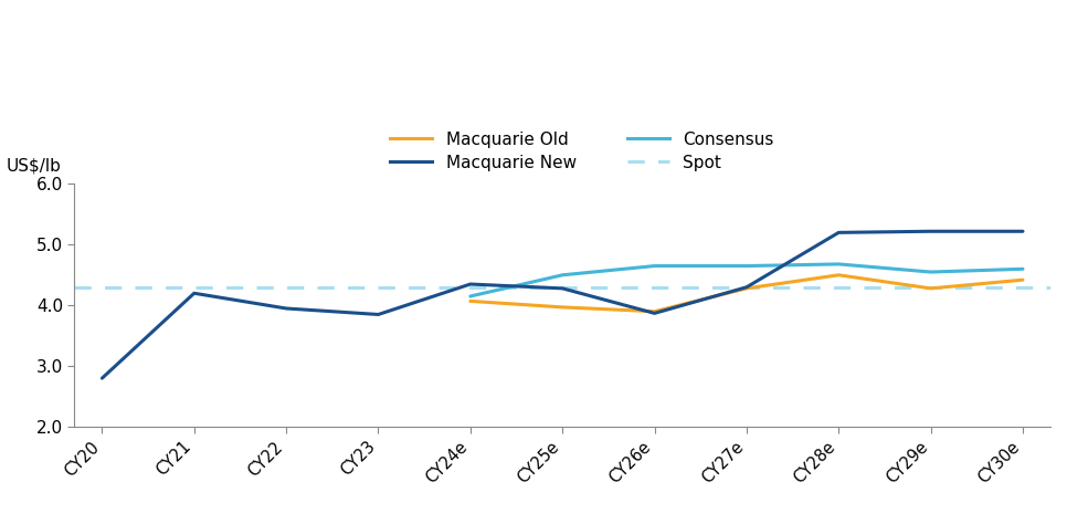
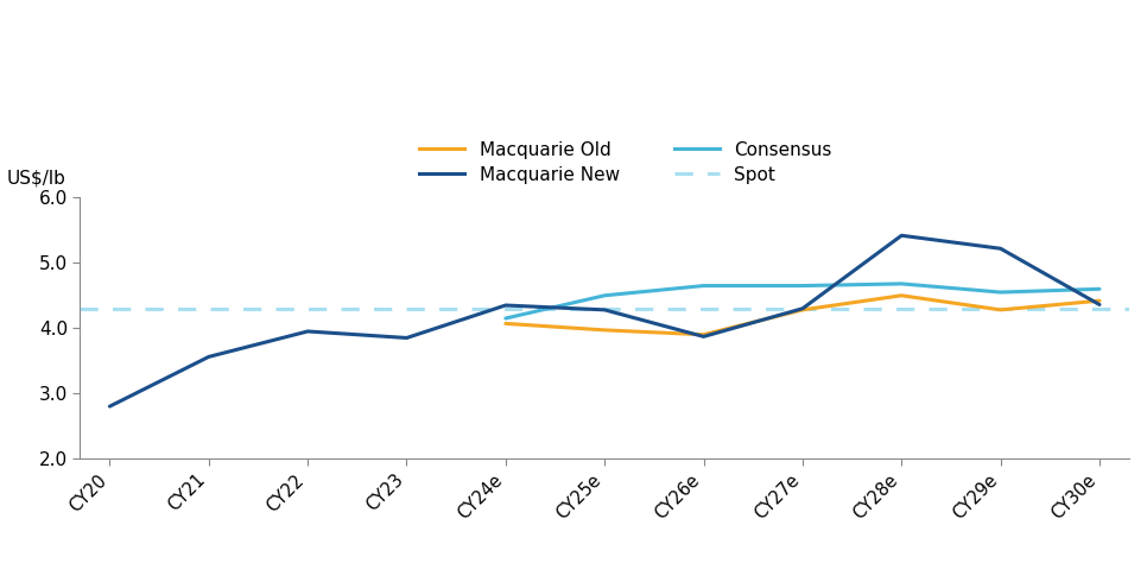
Macquarie New/CY21: 4.20 -> 3.56
Macquarie New/CY28e: 5.20 -> 5.42
Macquarie New/CY30e: 5.22 -> 4.36
